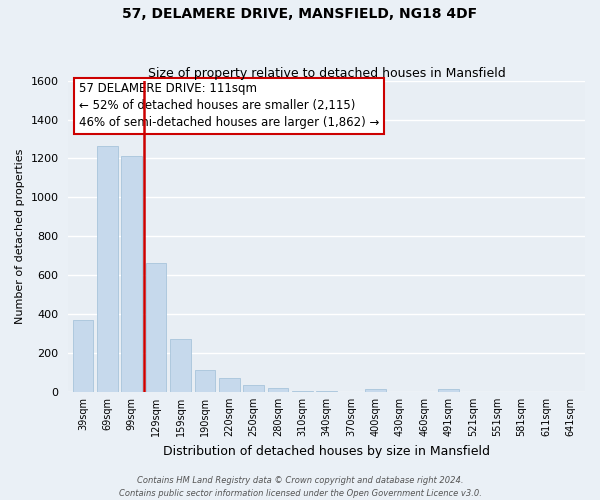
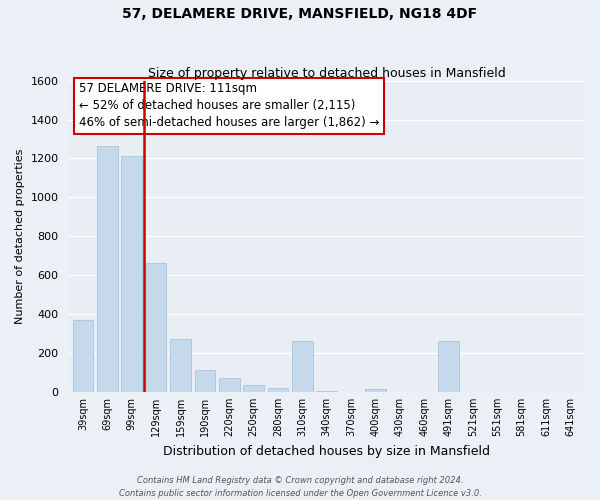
310sqm: 0 -> 260
491sqm: 10 -> 260
